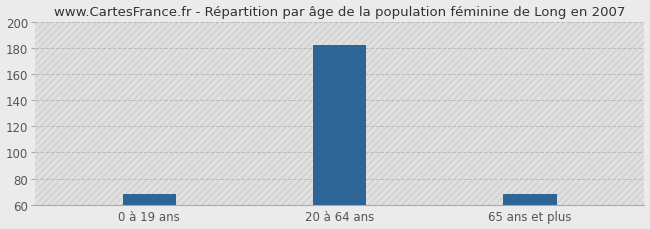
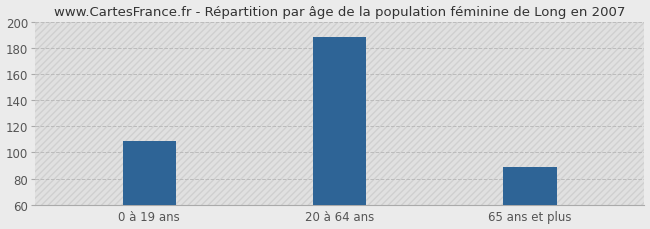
0 à 19 ans: 68 -> 109
20 à 64 ans: 182 -> 188
65 ans et plus: 68 -> 89
